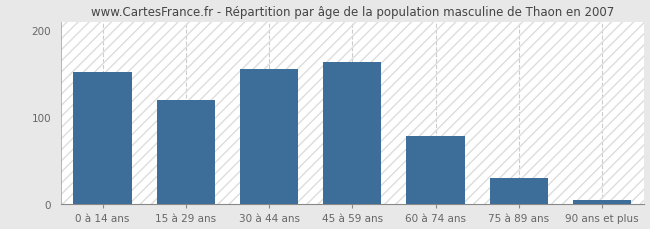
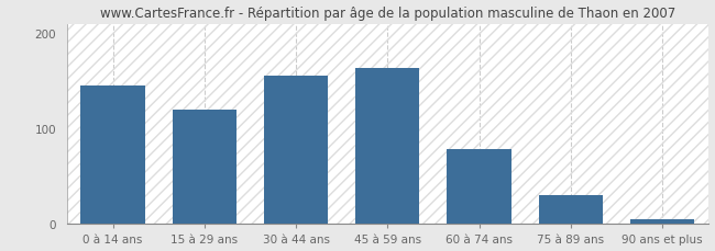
0 à 14 ans: 152 -> 145
